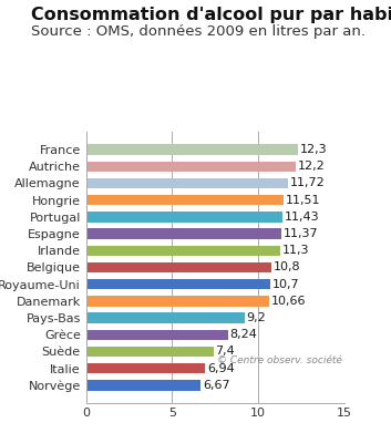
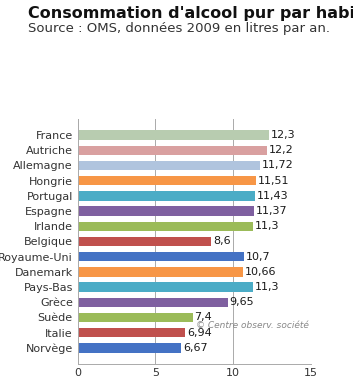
Belgique: 10,8 -> 8,6
Pays-Bas: 9,2 -> 11,3
Grèce: 8,24 -> 9,65
